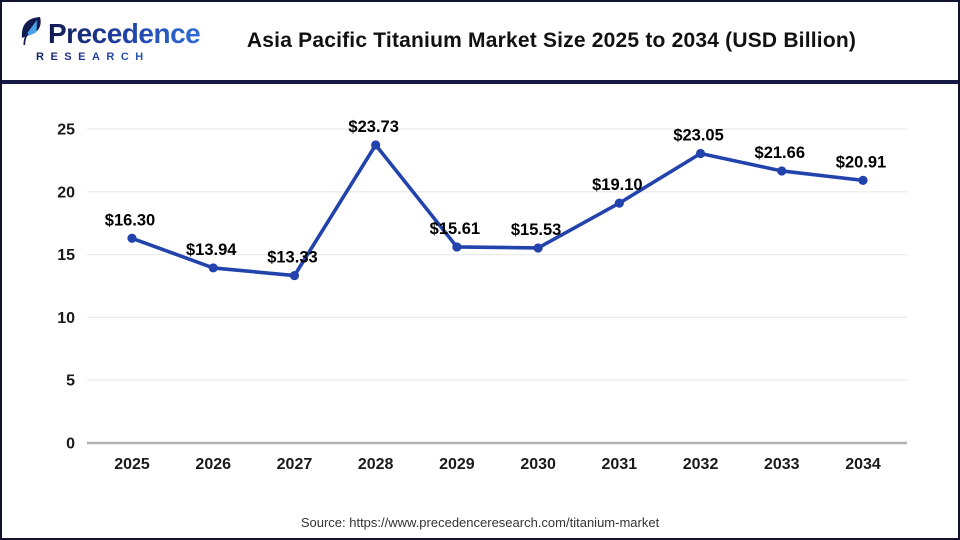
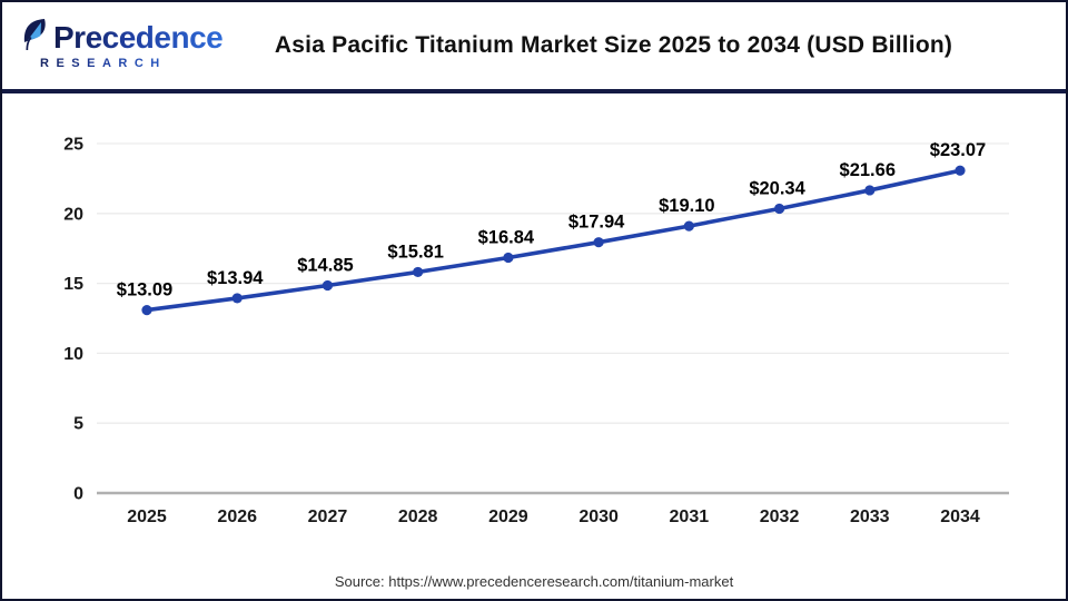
2025: $16.30 -> $13.09
2027: $13.33 -> $14.85
2028: $23.73 -> $15.81
2029: $15.61 -> $16.84
2030: $15.53 -> $17.94
2032: $23.05 -> $20.34
2034: $20.91 -> $23.07
